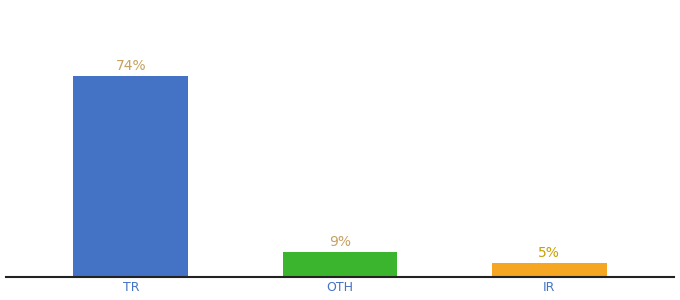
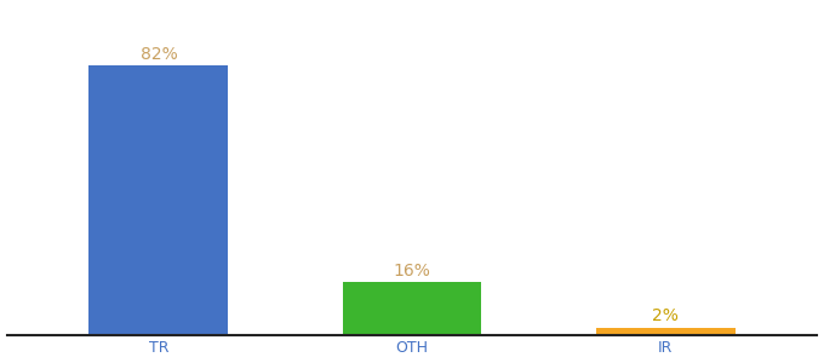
TR: 74% -> 82%
OTH: 9% -> 16%
IR: 5% -> 2%
